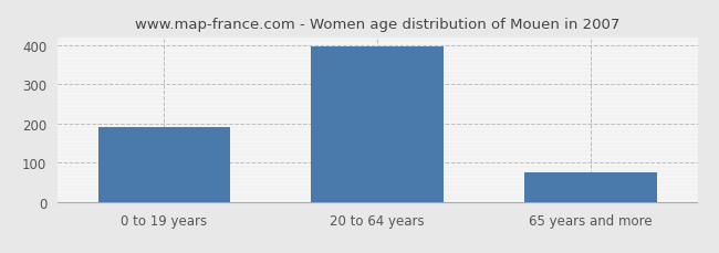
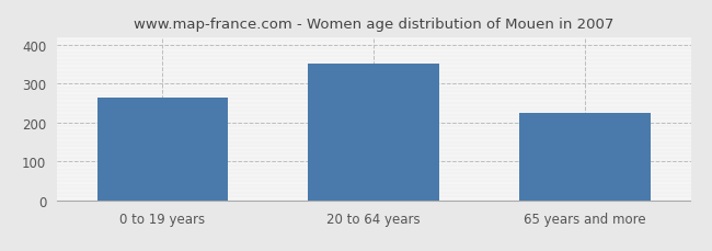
0 to 19 years: 190 -> 265
20 to 64 years: 395 -> 350
65 years and more: 75 -> 225
